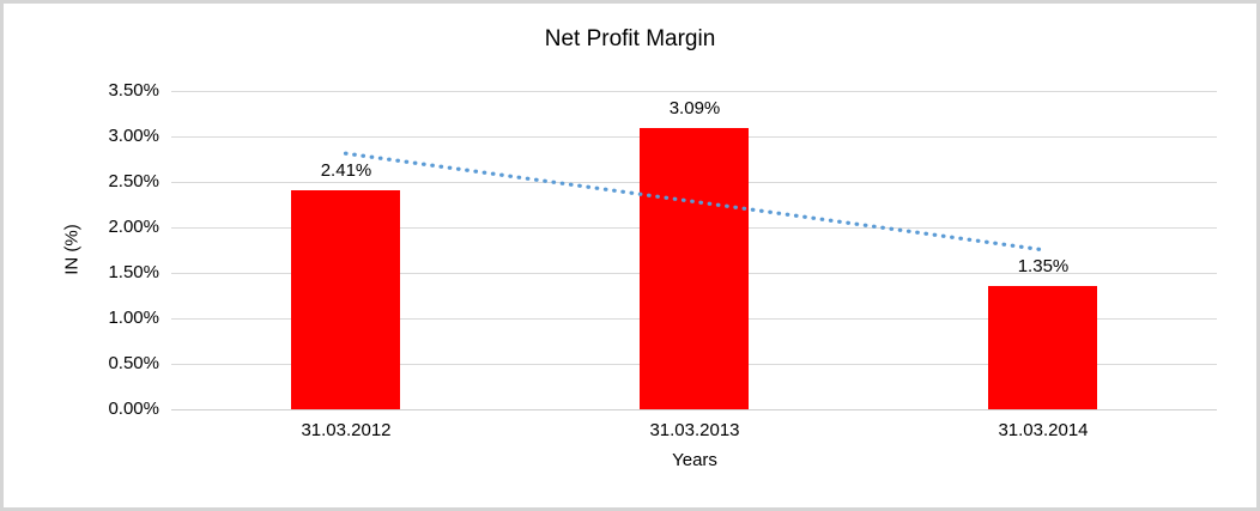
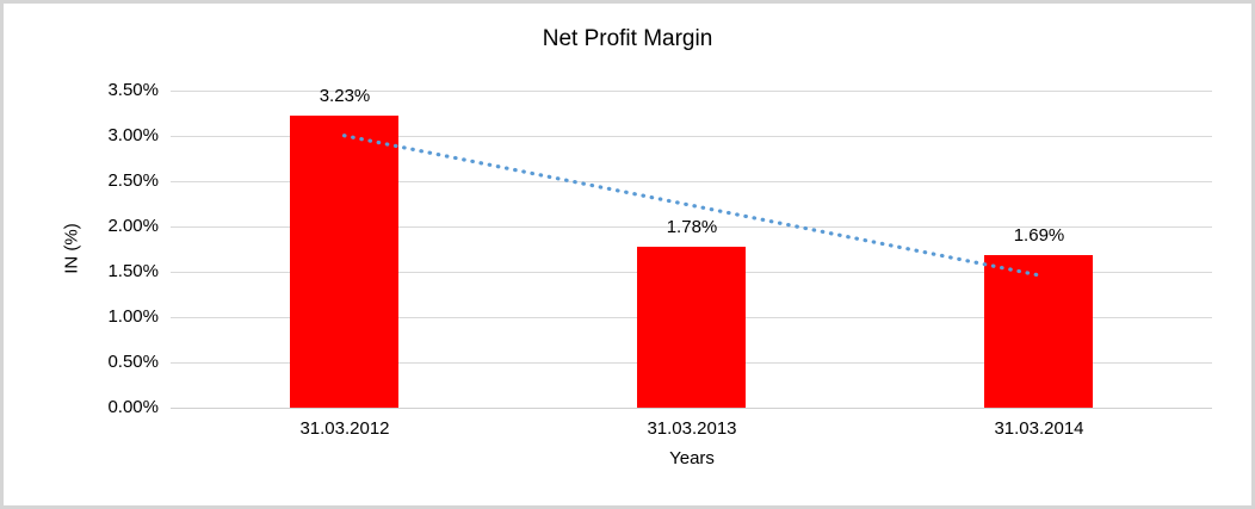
31.03.2012: 2.41% -> 3.23%
31.03.2013: 3.09% -> 1.78%
31.03.2014: 1.35% -> 1.69%
